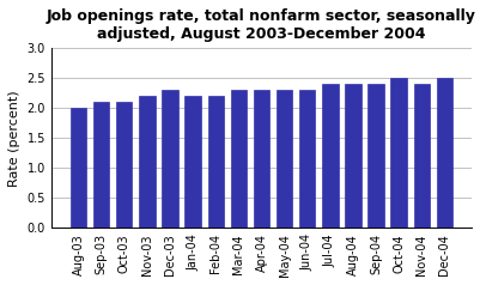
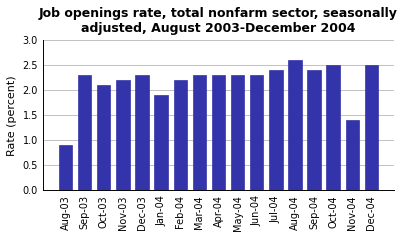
Aug-03: 2.0 -> 0.9
Sep-03: 2.1 -> 2.3
Jan-04: 2.2 -> 1.9
Aug-04: 2.4 -> 2.6
Nov-04: 2.4 -> 1.4
